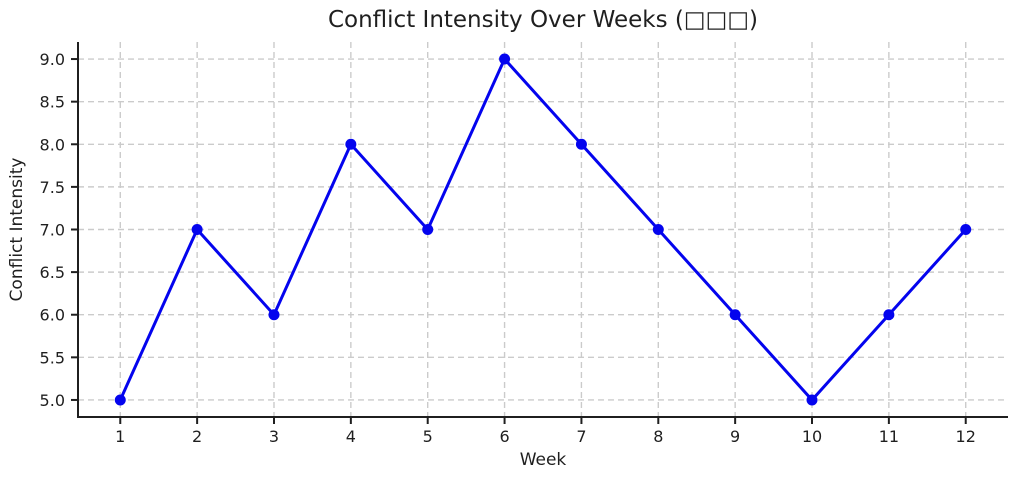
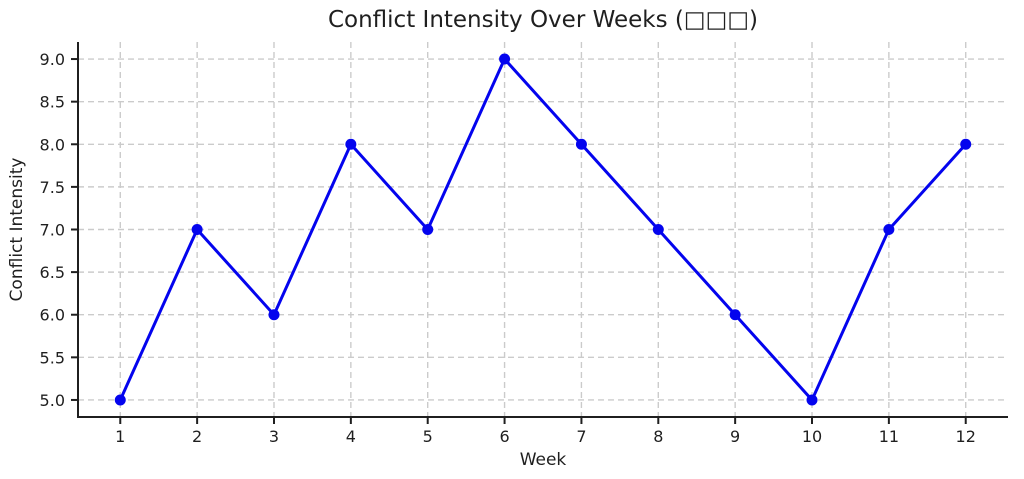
11: 6 -> 7
12: 7 -> 8
